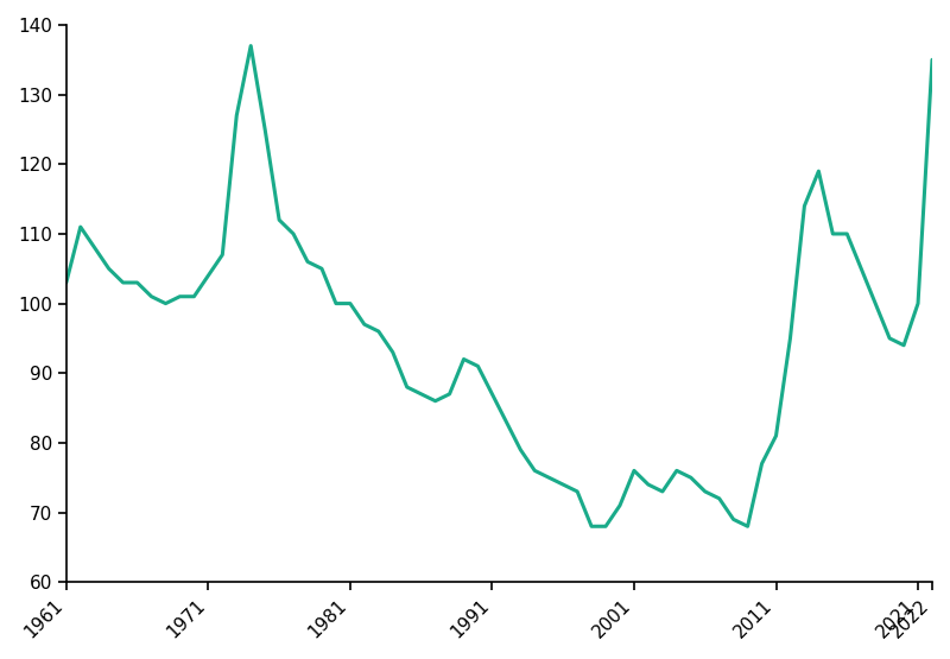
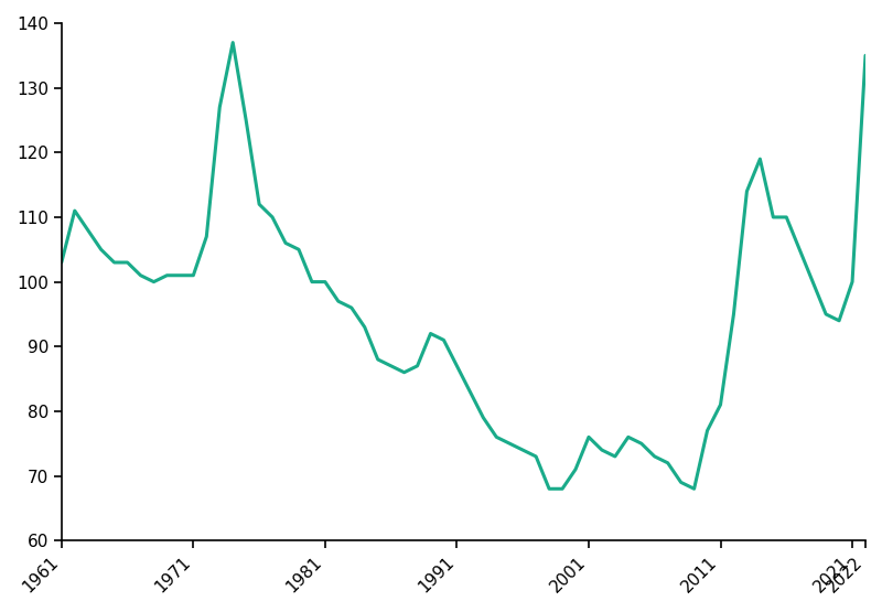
1971: 104 -> 101
